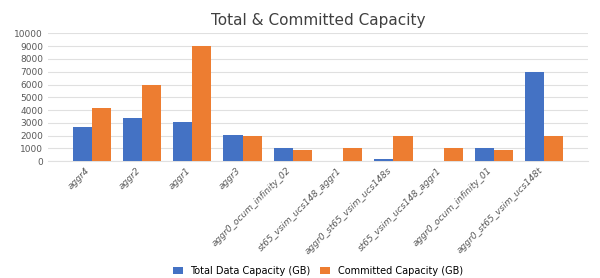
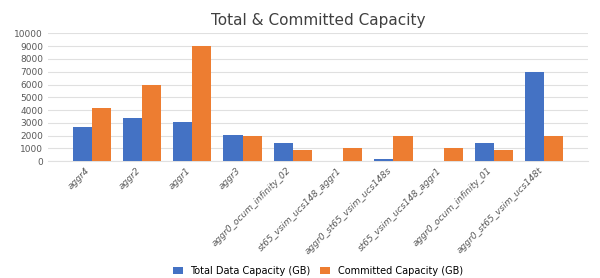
Total Data Capacity (GB)/aggr0_ocum_infinity_02: 1000 -> 1400
Total Data Capacity (GB)/aggr0_ocum_infinity_01: 1000 -> 1400
